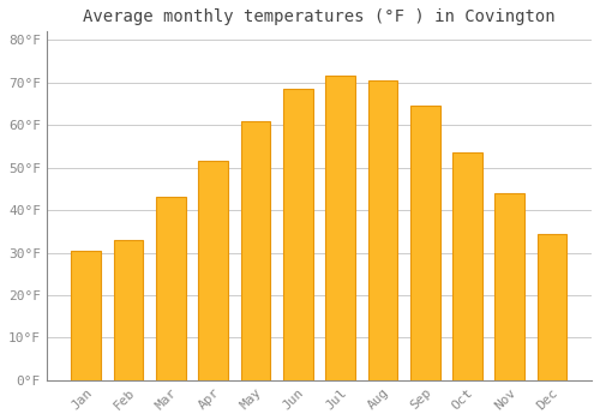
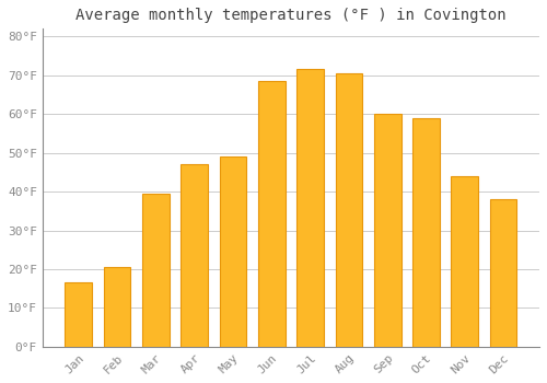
Jan: 30.5°F -> 16.5°F
Feb: 33.0°F -> 20.5°F
Mar: 43.0°F -> 39.5°F
Apr: 51.5°F -> 47.0°F
May: 61.0°F -> 49.0°F
Sep: 64.5°F -> 60.0°F
Oct: 53.5°F -> 59.0°F
Dec: 34.5°F -> 38.0°F
